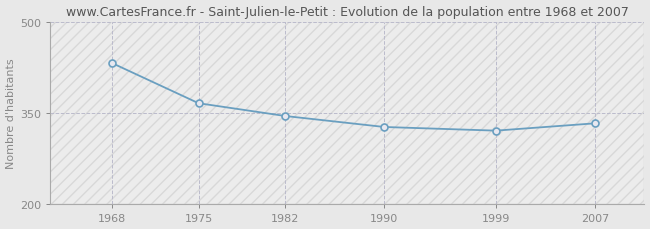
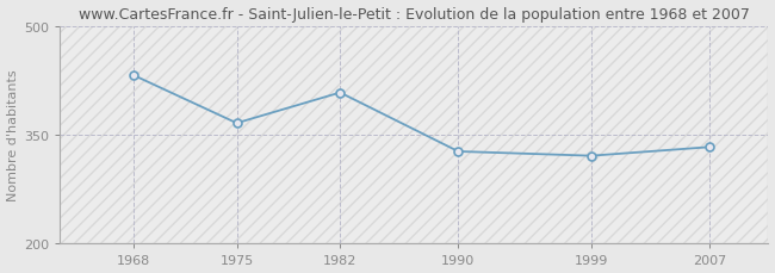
1982: 345 -> 408
